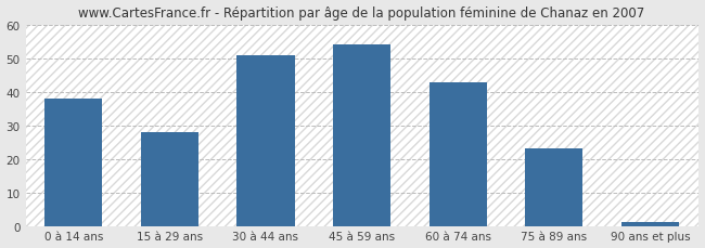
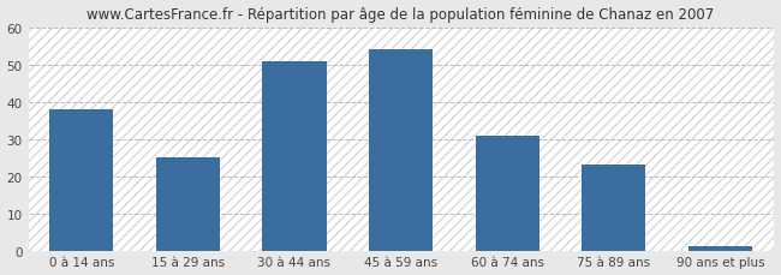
15 à 29 ans: 28 -> 25
60 à 74 ans: 43 -> 31
